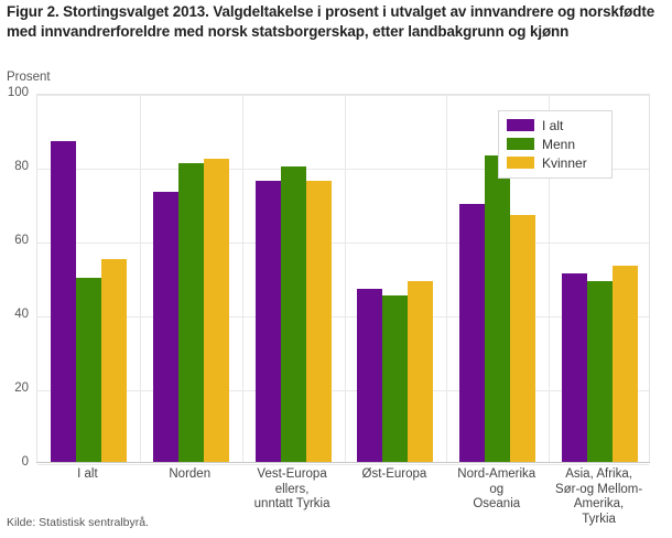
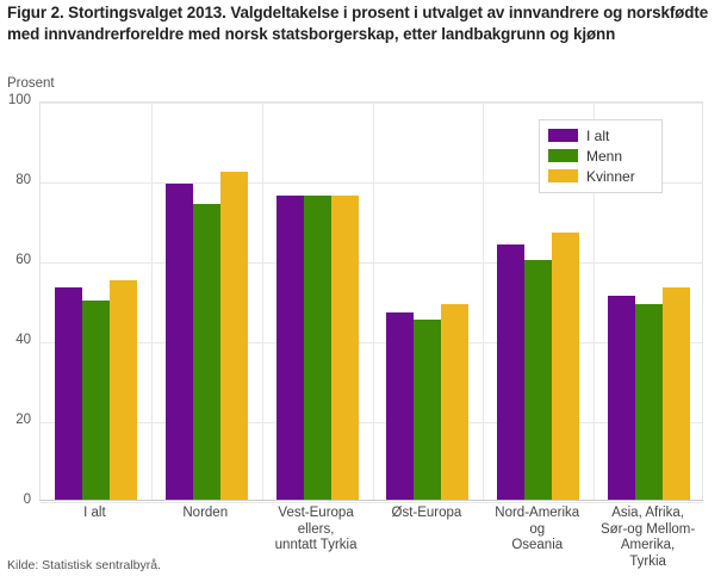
I alt/I alt: 87 -> 53
I alt/Norden: 73 -> 79
Menn/Norden: 81 -> 74
Menn/Vest-Europa ellers, unntatt Tyrkia: 80 -> 76
I alt/Nord-Amerika og Oseania: 70 -> 64
Menn/Nord-Amerika og Oseania: 83 -> 60
